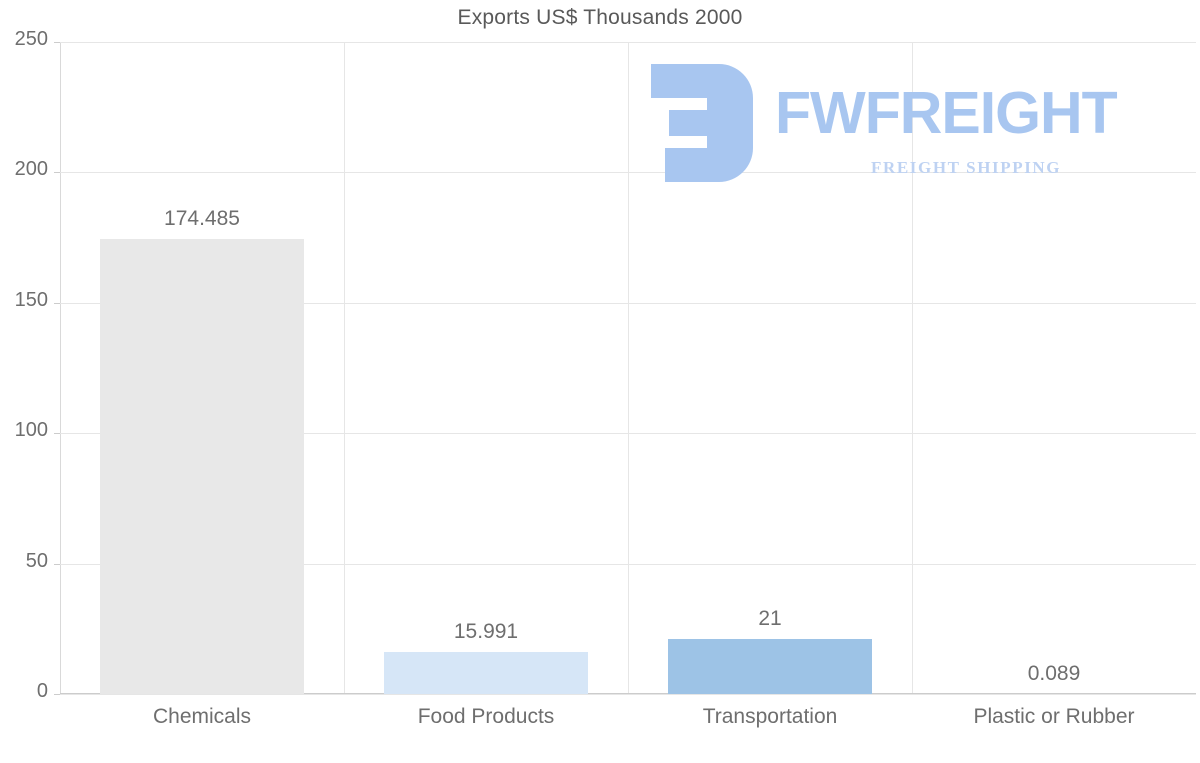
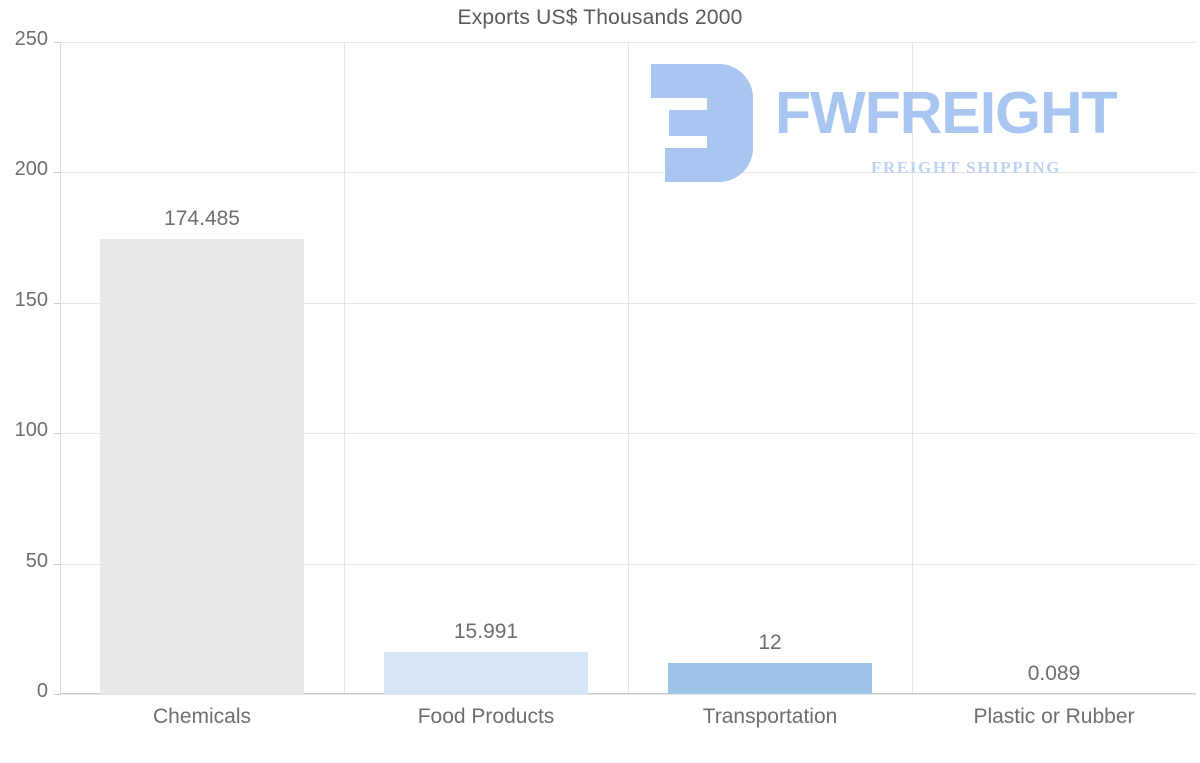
Transportation: 21 -> 12
